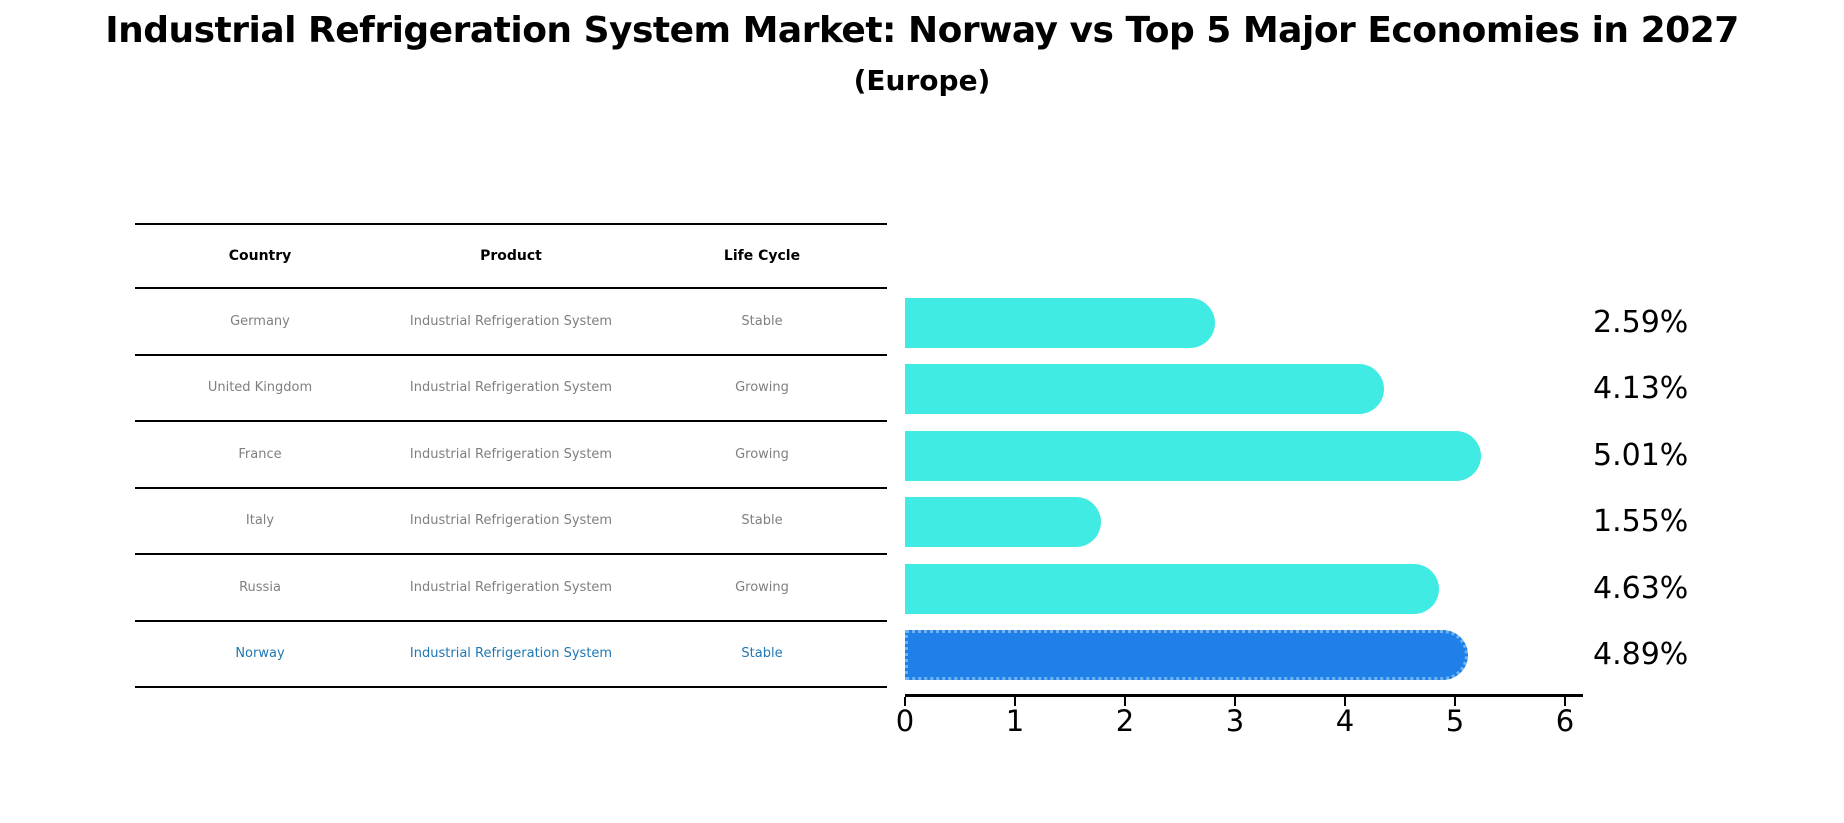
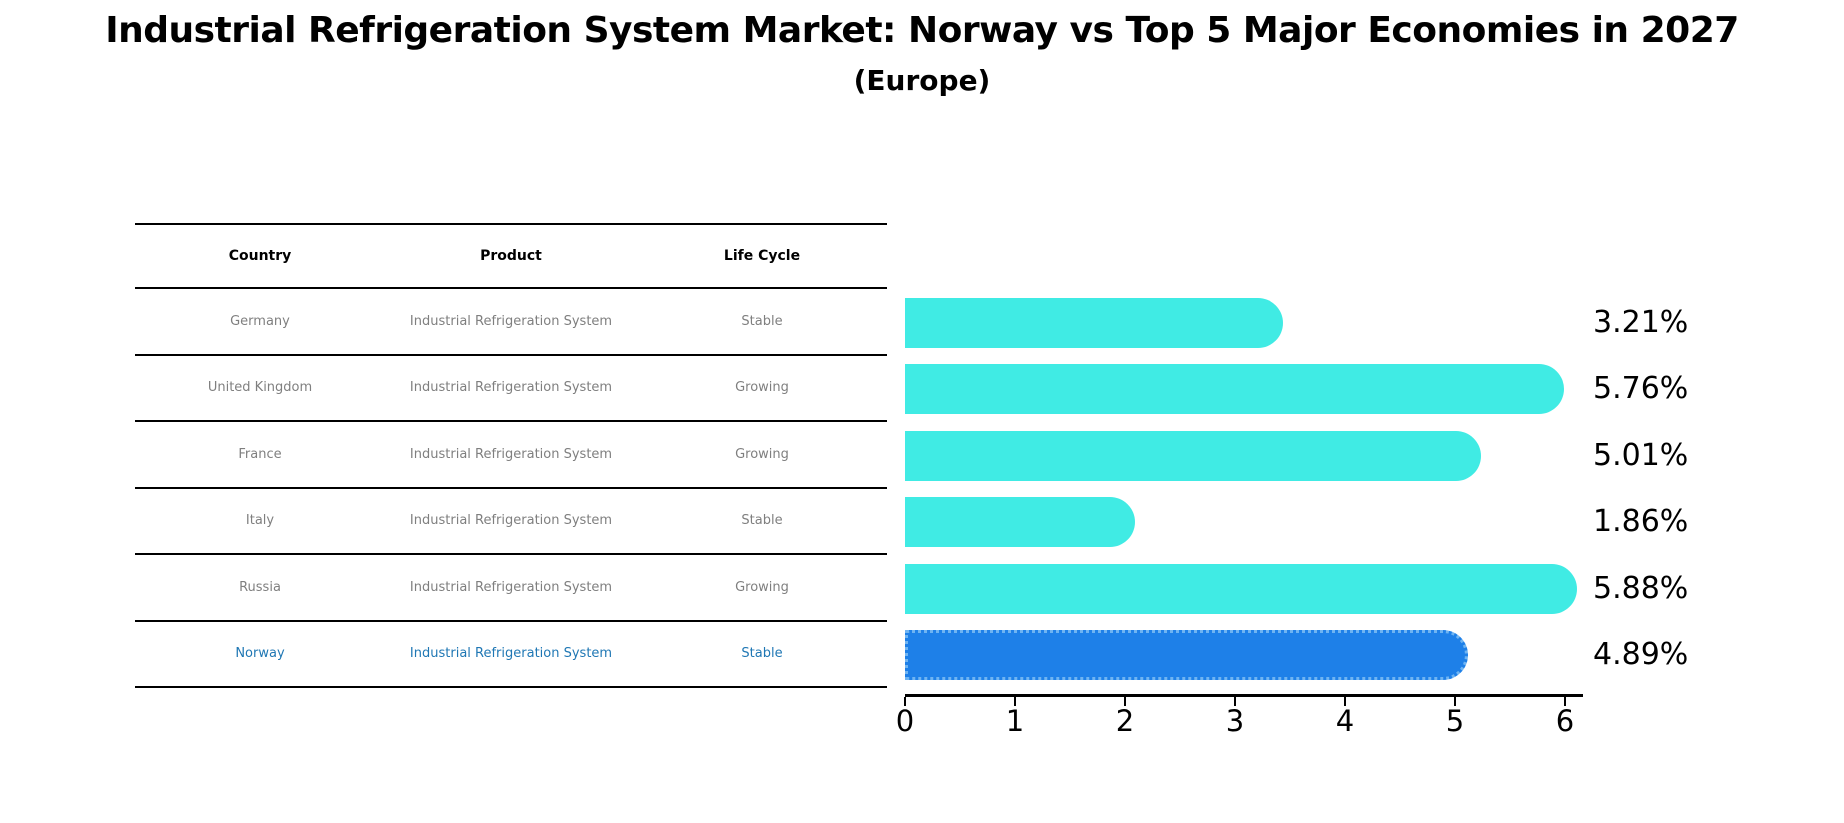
Germany: 2.59% -> 3.21%
United Kingdom: 4.13% -> 5.76%
Italy: 1.55% -> 1.86%
Russia: 4.63% -> 5.88%
